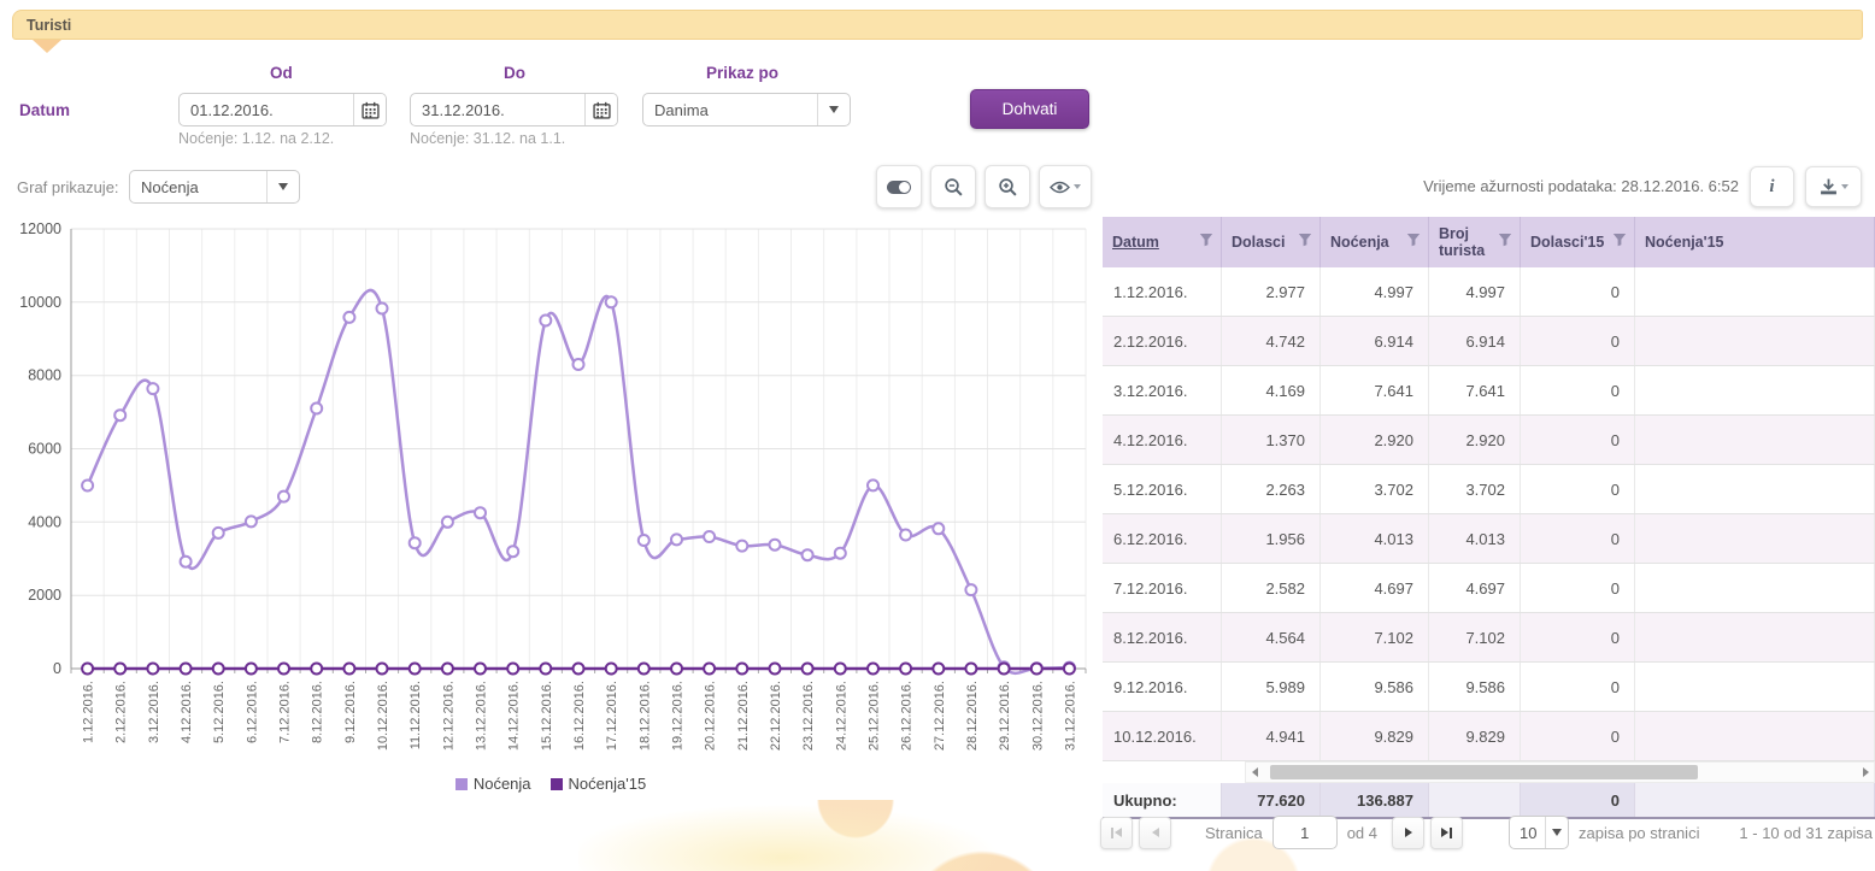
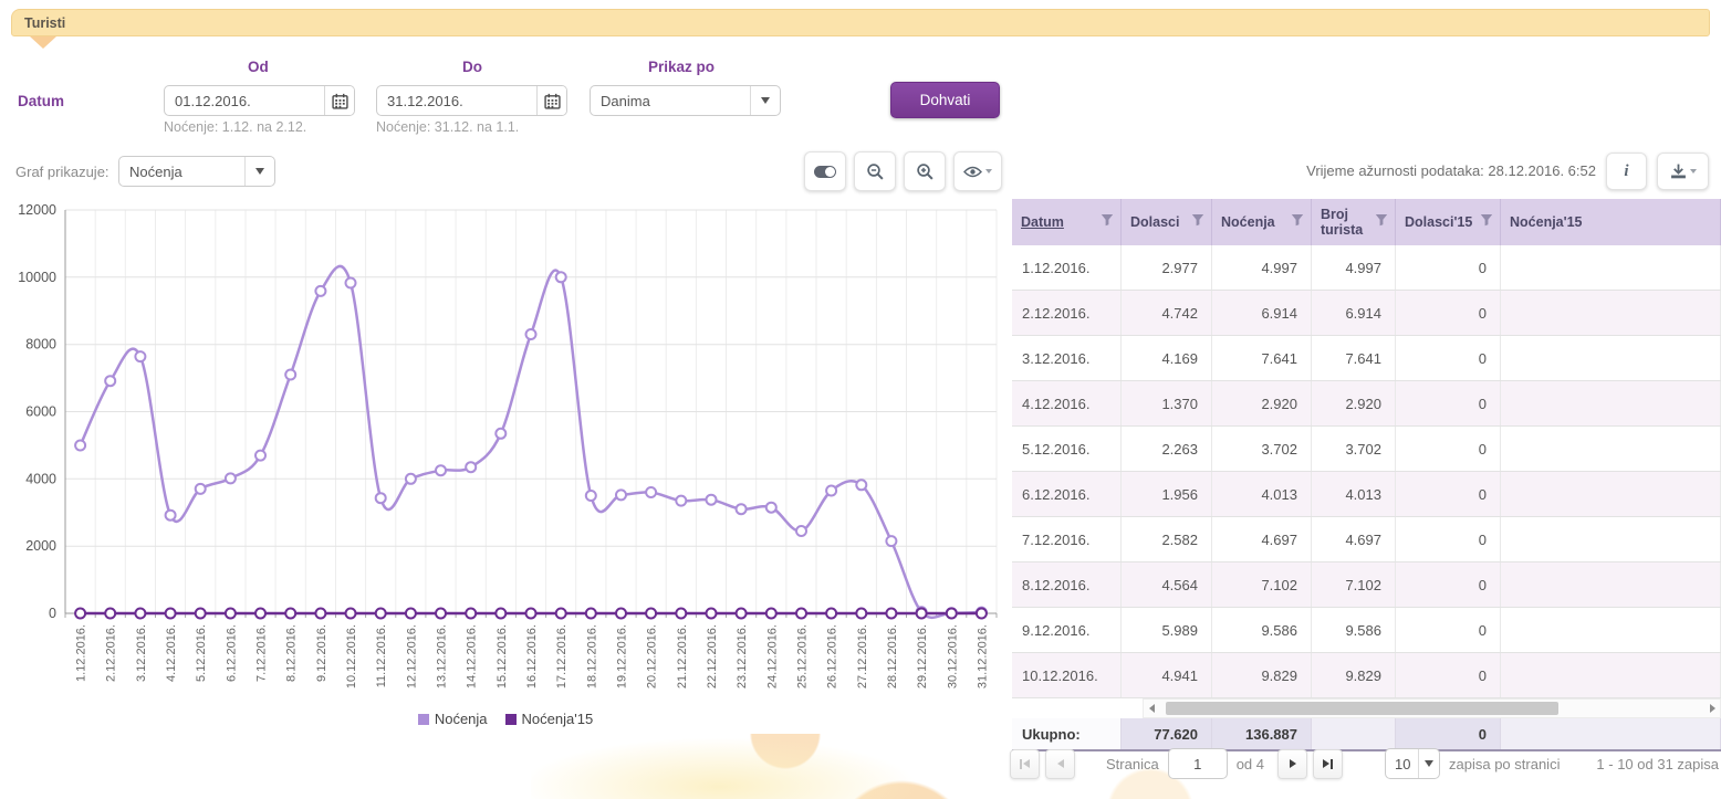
Noćenja/14.12.2016.: 3200 -> 4400
Noćenja/15.12.2016.: 9500 -> 5400
Noćenja/25.12.2016.: 5000 -> 2400
